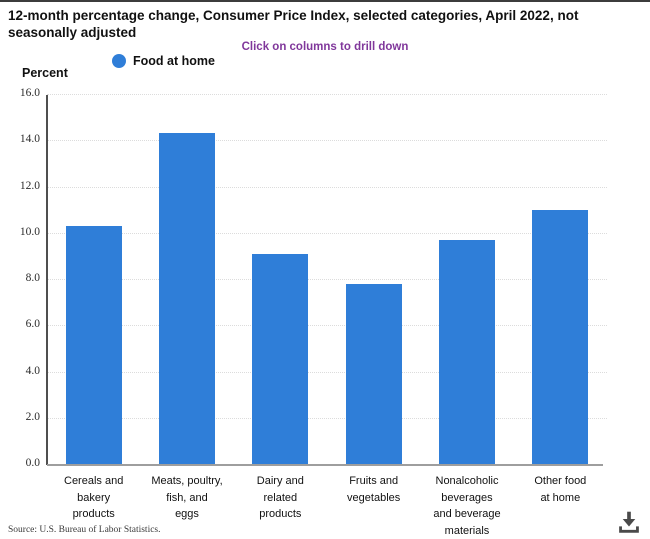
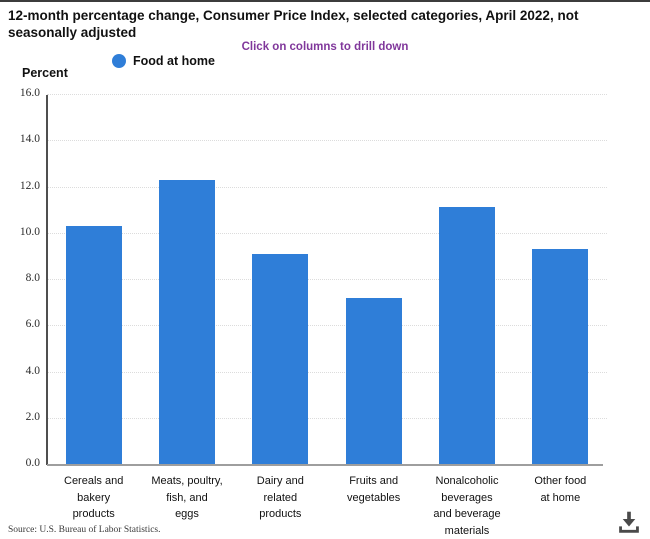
Meats, poultry, fish, and eggs: 14.3 -> 12.3
Fruits and vegetables: 7.8 -> 7.2
Nonalcoholic beverages and beverage materials: 9.7 -> 11.1
Other food at home: 11.0 -> 9.3
